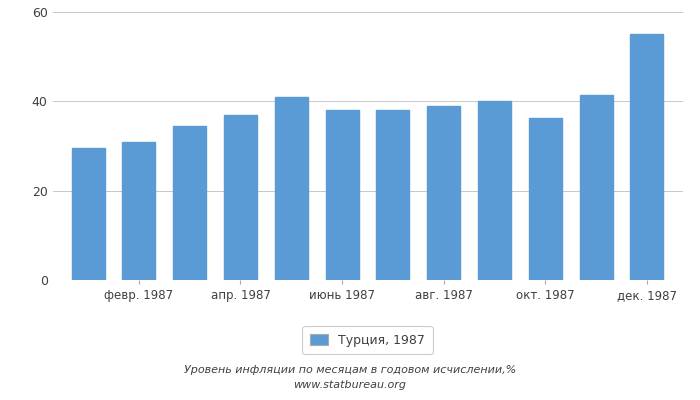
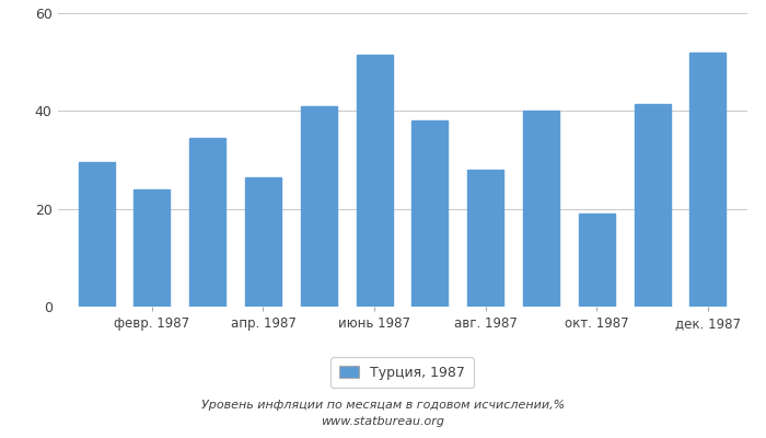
февр. 1987: 30.8 -> 24.0
апр. 1987: 37.0 -> 26.5
июнь 1987: 38.0 -> 51.5
авг. 1987: 39.0 -> 28.0
окт. 1987: 36.3 -> 19.0
дек. 1987: 55.0 -> 52.0
